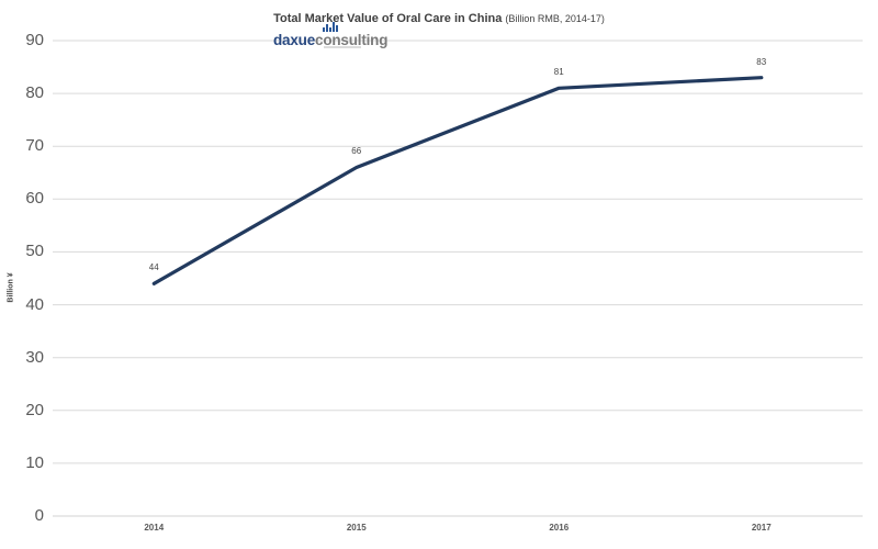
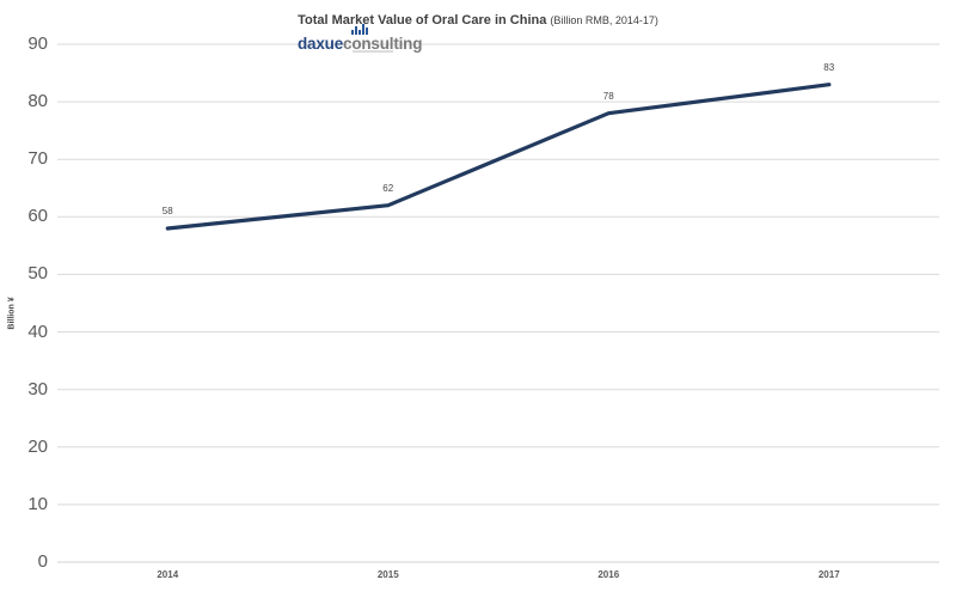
2014: 44 -> 58
2015: 66 -> 62
2016: 81 -> 78
